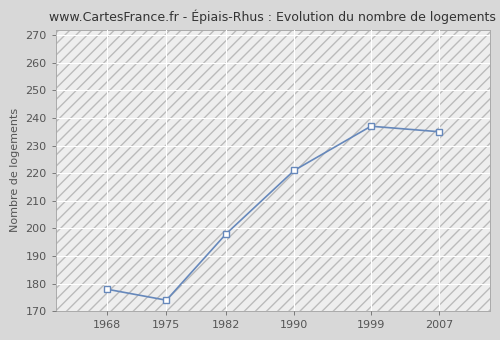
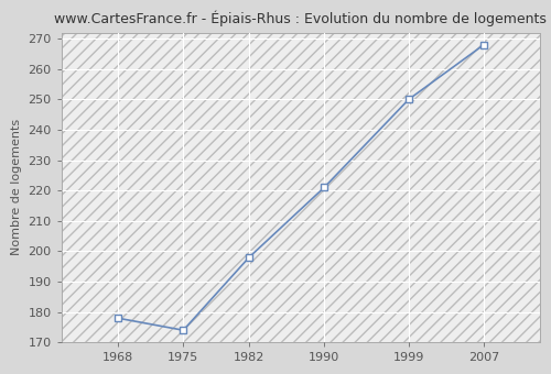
1999: 237 -> 250
2007: 235 -> 268
